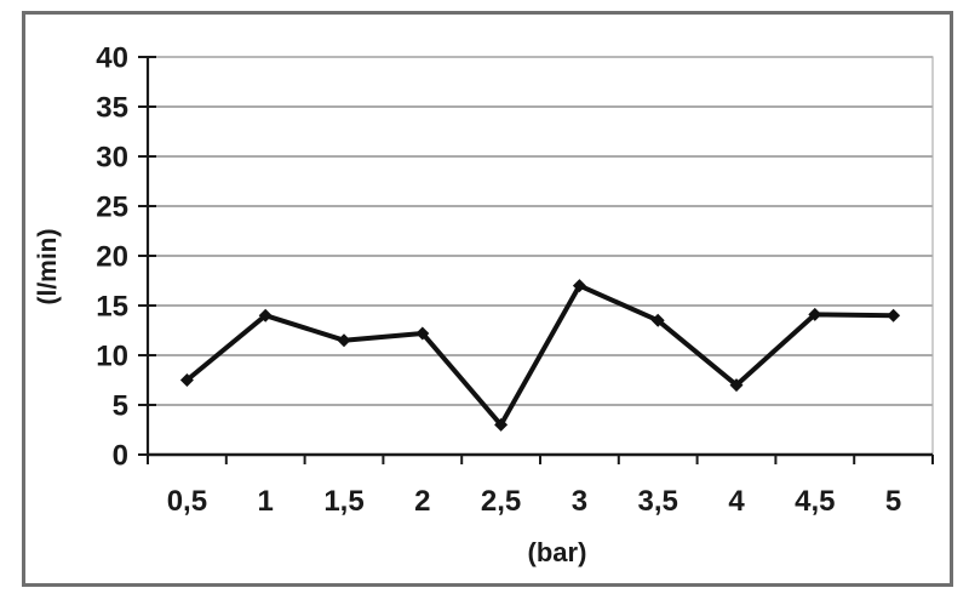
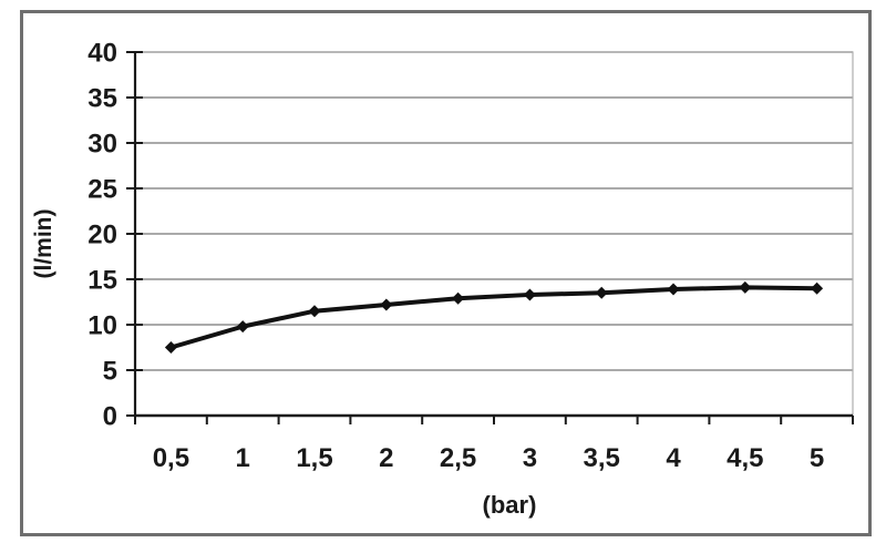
1: 14 -> 10
2,5: 3 -> 13
3: 17 -> 13
4: 7 -> 14
